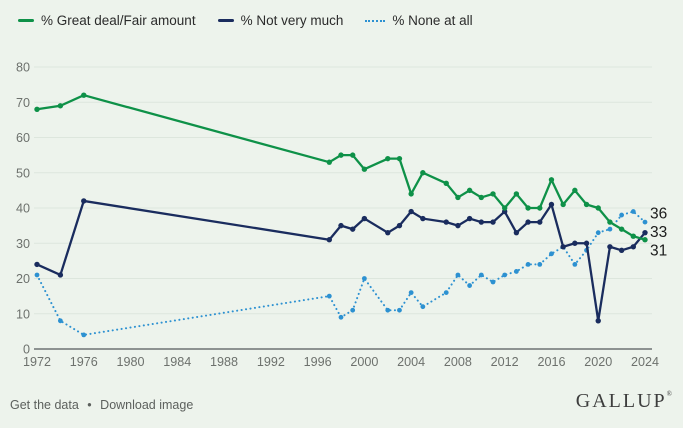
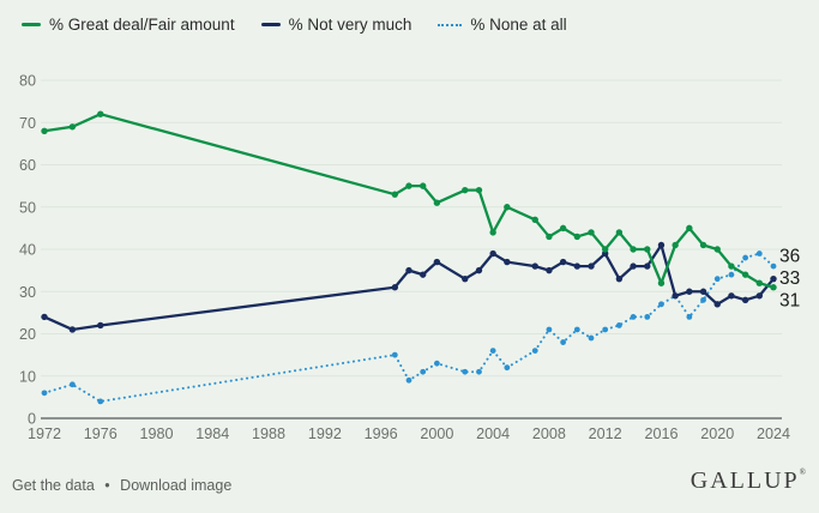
% None at all/1972: 21 -> 6
% Not very much/1976: 42 -> 22
% None at all/2000: 20 -> 13
% Great deal/Fair amount/2016: 48 -> 32
% Not very much/2020: 8 -> 27
